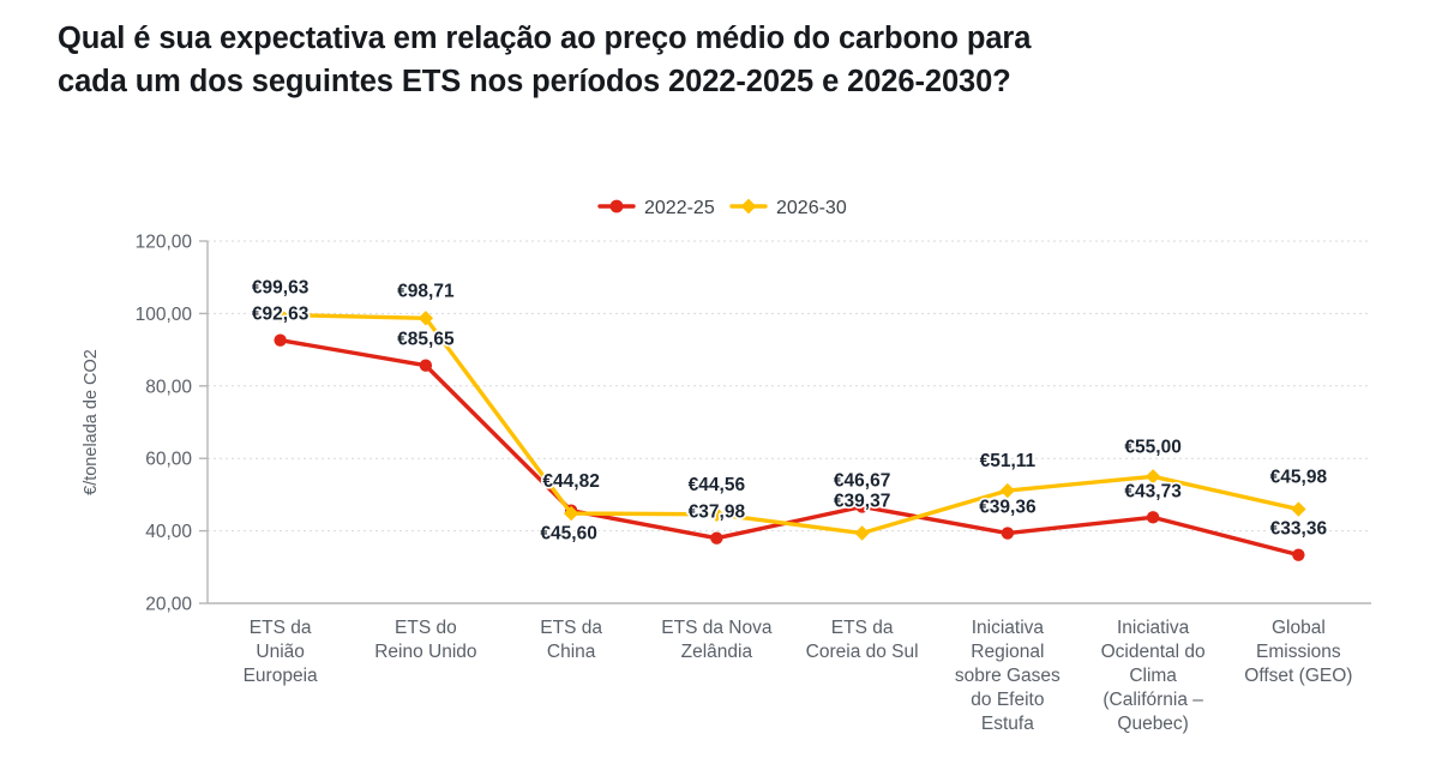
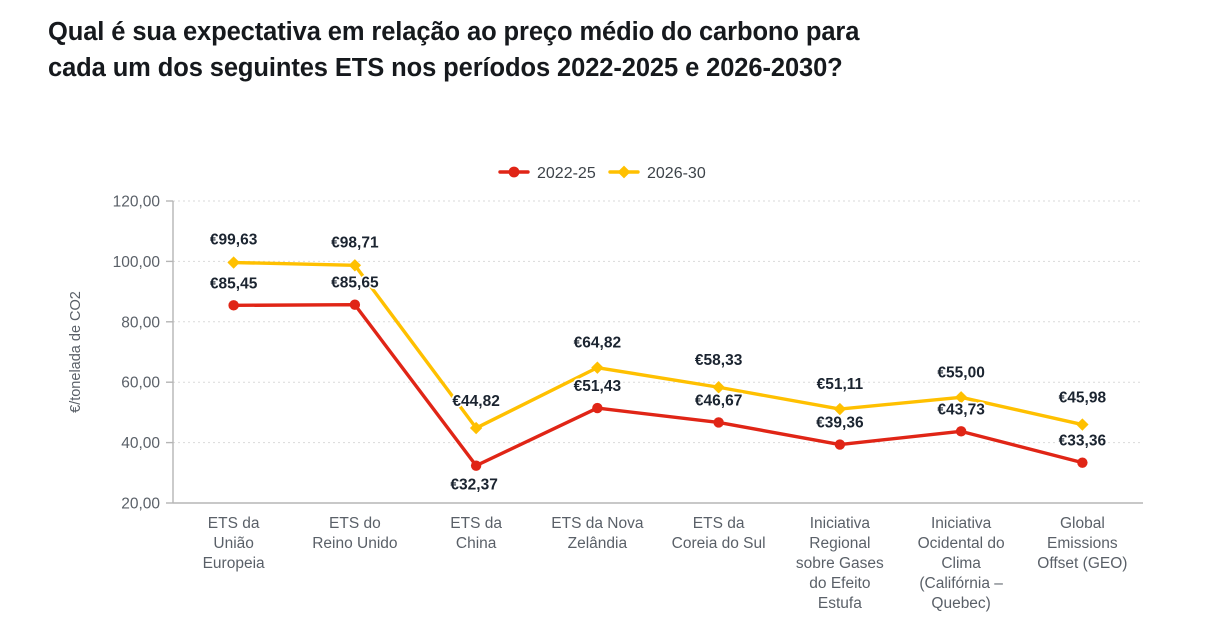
2022-25/ETS da União Europeia: €92,63 -> €85,45
2022-25/ETS da China: €45,60 -> €32,37
2022-25/ETS da Nova Zelândia: €37,98 -> €51,43
2026-30/ETS da Nova Zelândia: €44,56 -> €64,82
2026-30/ETS da Coreia do Sul: €39,37 -> €58,33
